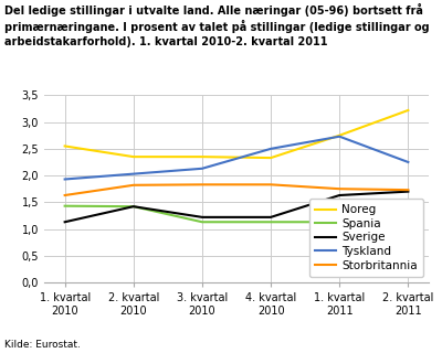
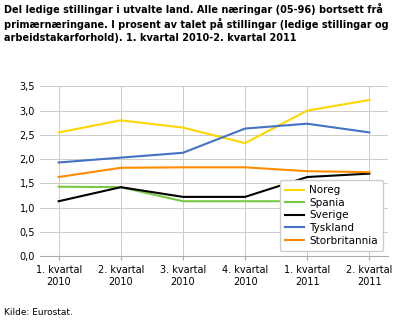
Noreg/2. kvartal 2010: 2,35 -> 2,80
Noreg/3. kvartal 2010: 2,35 -> 2,65
Tyskland/4. kvartal 2010: 2,50 -> 2,63
Noreg/1. kvartal 2011: 2,75 -> 3,00
Tyskland/2. kvartal 2011: 2,25 -> 2,55
